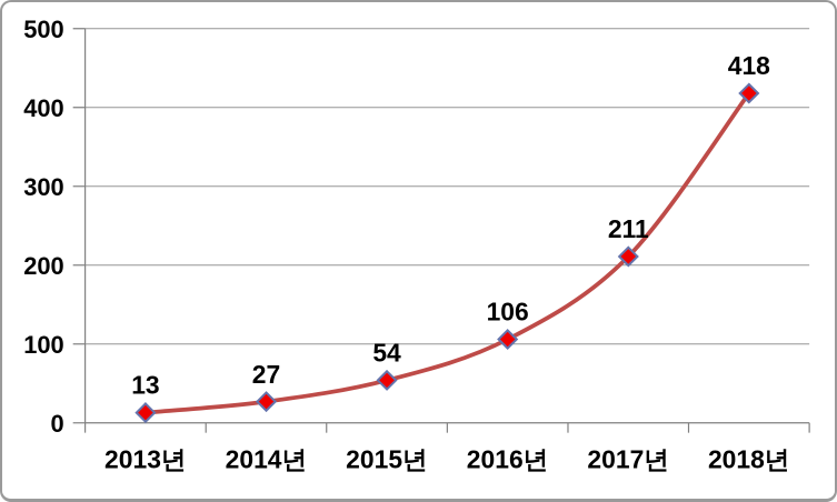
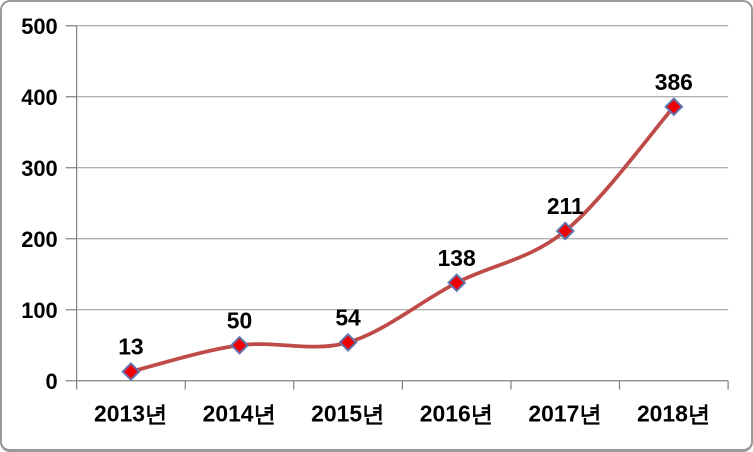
2014년: 27 -> 50
2016년: 106 -> 138
2018년: 418 -> 386
